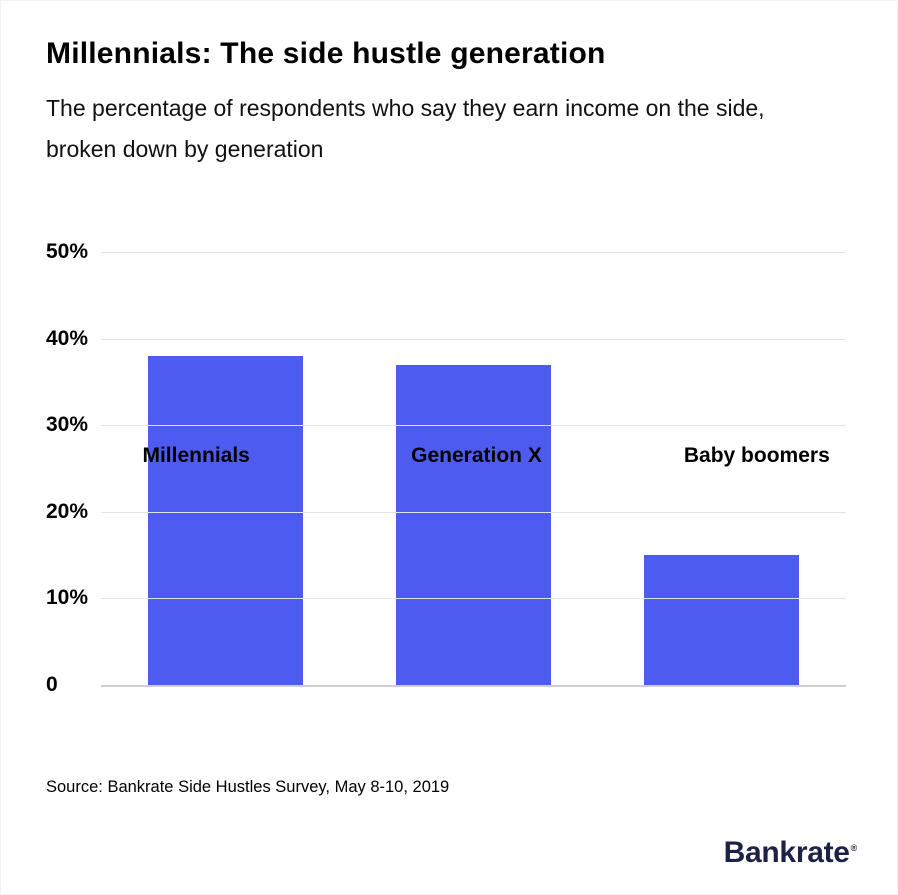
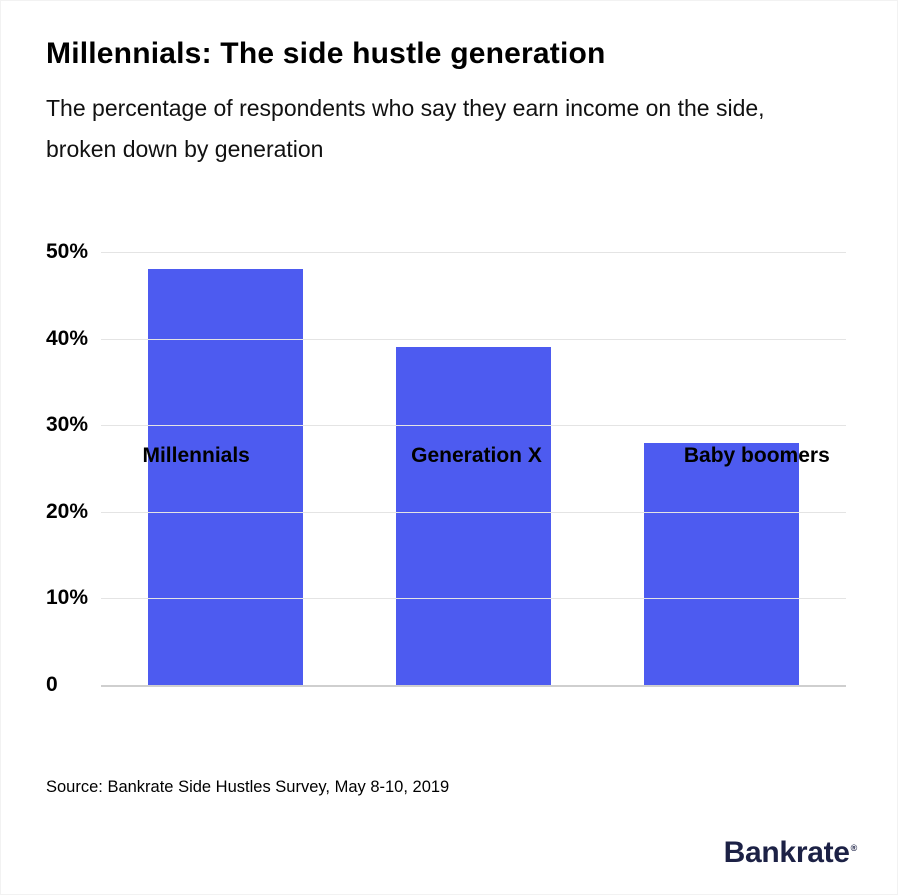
Millennials: 38% -> 48%
Generation X: 37% -> 39%
Baby boomers: 15% -> 28%
